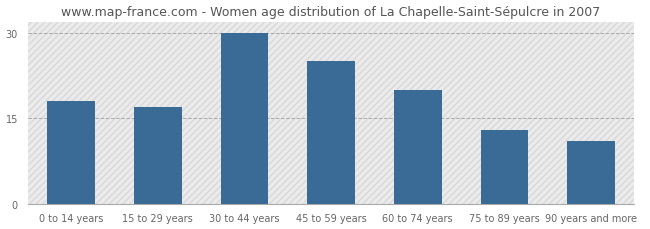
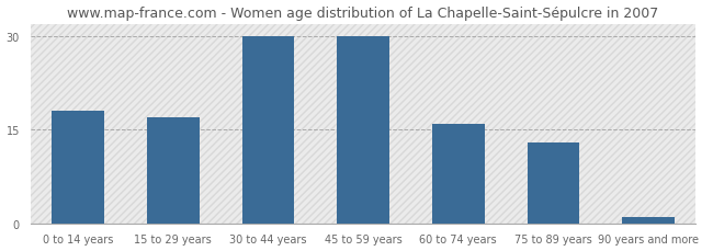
45 to 59 years: 25 -> 30
60 to 74 years: 20 -> 16
90 years and more: 11 -> 1
